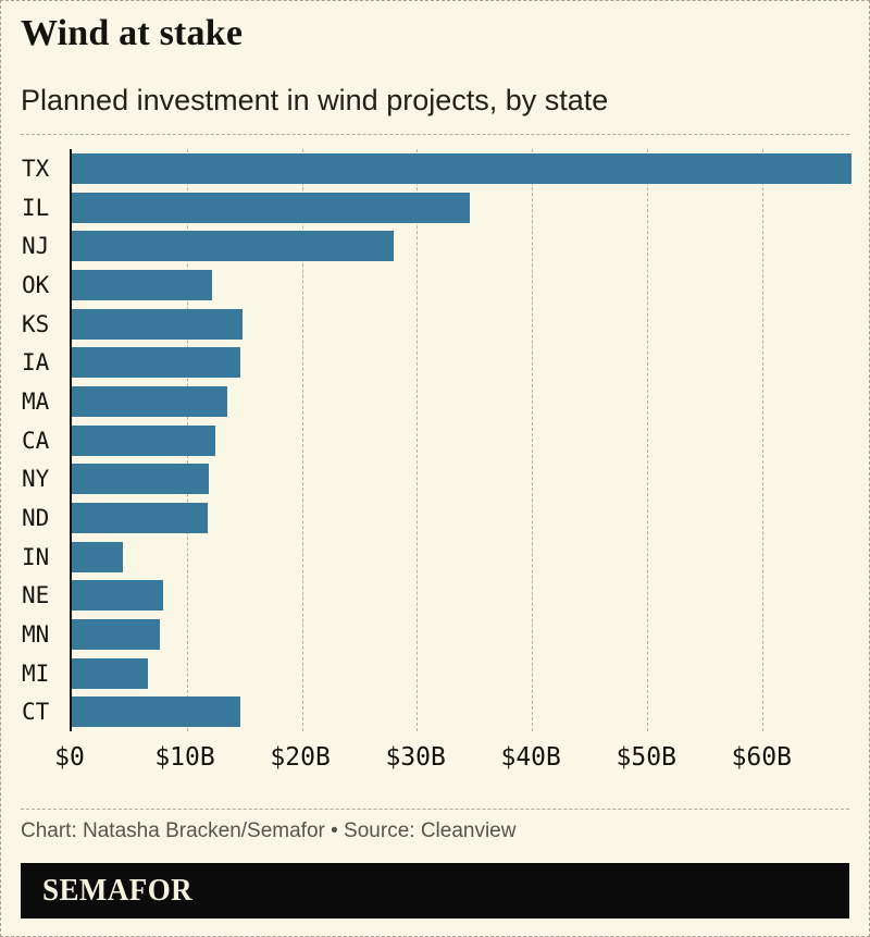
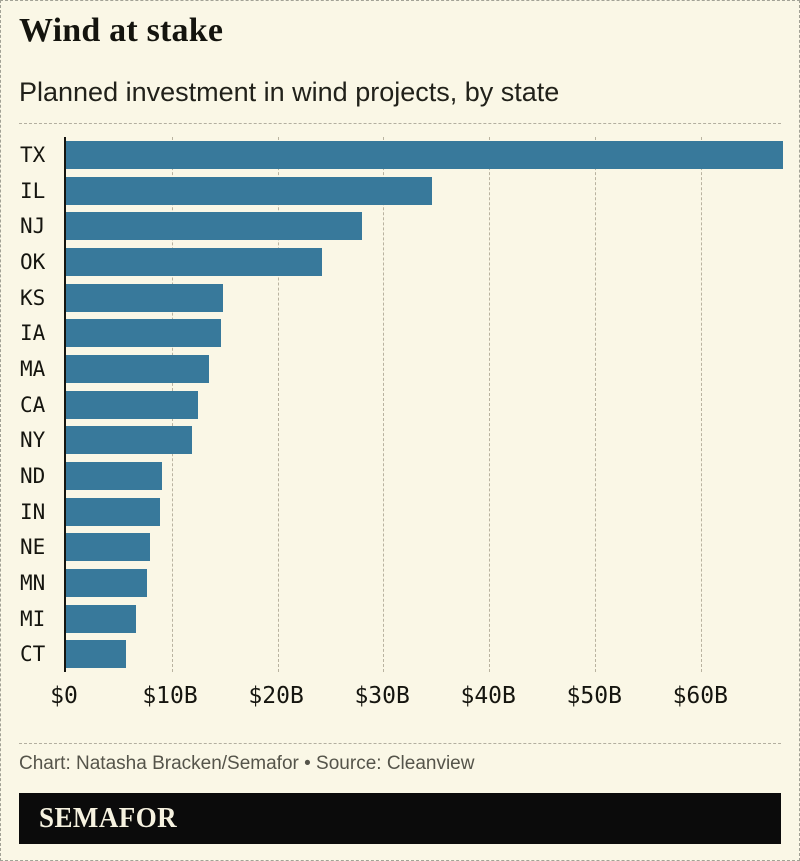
OK: $12.2B -> $24.2B
ND: $11.8B -> $9.1B
IN: $4.4B -> $8.9B
CT: $14.7B -> $5.7B
